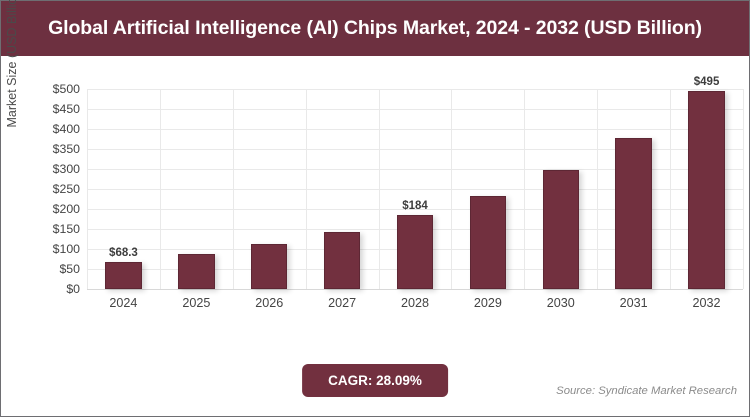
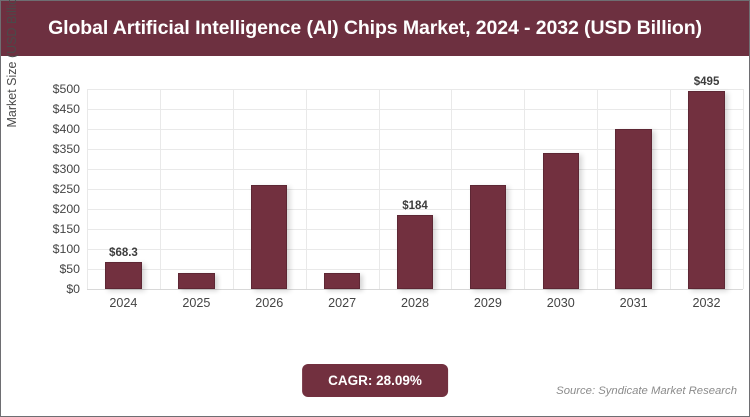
2025: $90 -> $40
2026: $110 -> $260
2027: $140 -> $40
2029: $230 -> $260
2030: $300 -> $340
2031: $380 -> $400
